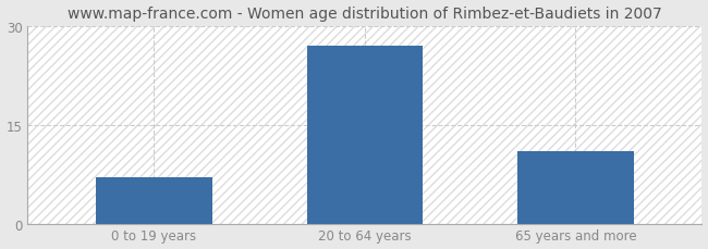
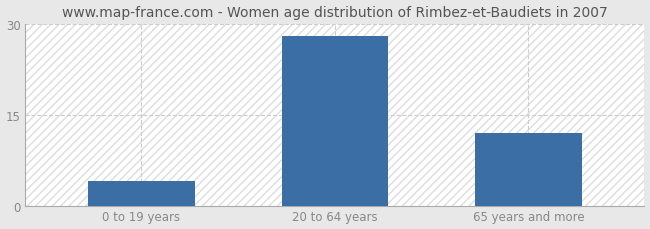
0 to 19 years: 7 -> 4
20 to 64 years: 27 -> 28
65 years and more: 11 -> 12
